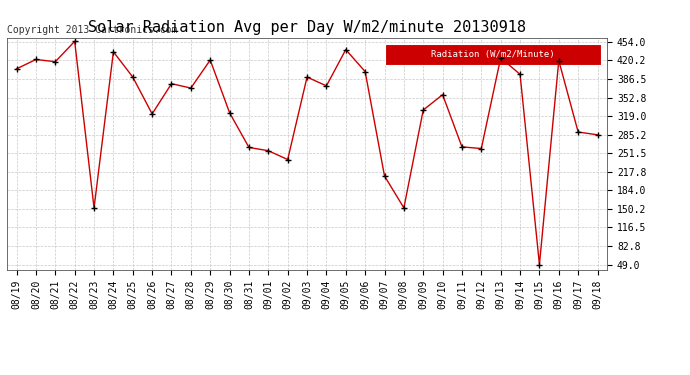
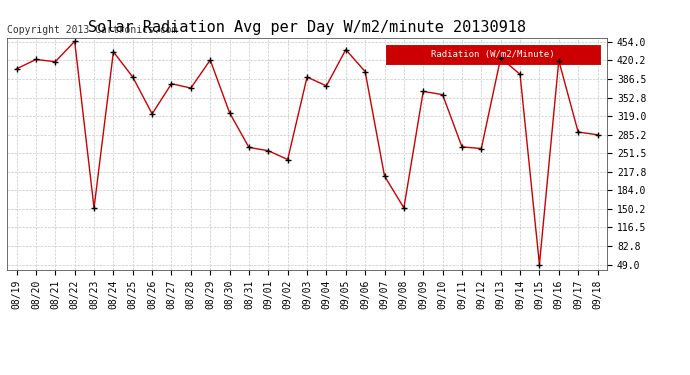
09/09: 330 -> 364
